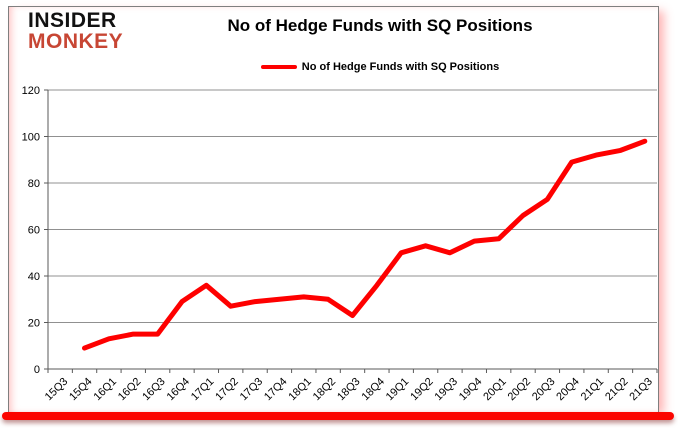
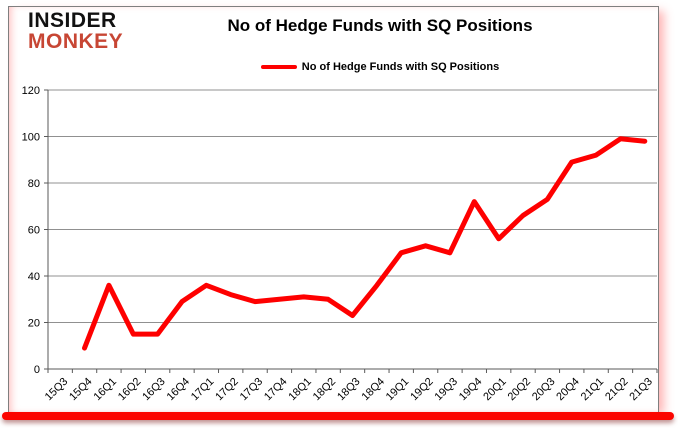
16Q1: 13 -> 36
17Q2: 27 -> 32
19Q4: 55 -> 72
21Q2: 94 -> 99
